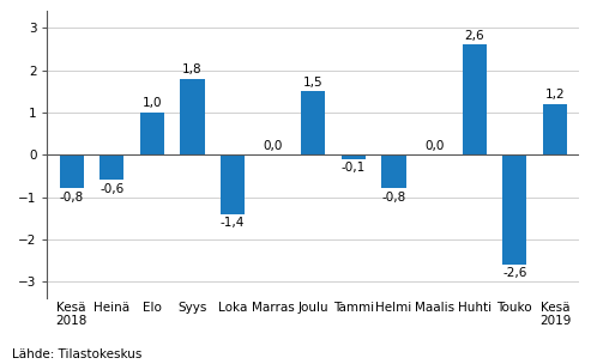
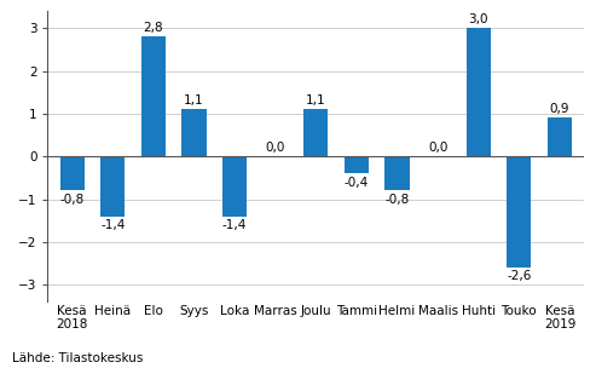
Heinä: -0,6 -> -1,4
Elo: 1,0 -> 2,8
Syys: 1,8 -> 1,1
Joulu: 1,5 -> 1,1
Tammi: -0,1 -> -0,4
Huhti: 2,6 -> 3,0
Kesä 2019: 1,2 -> 0,9
